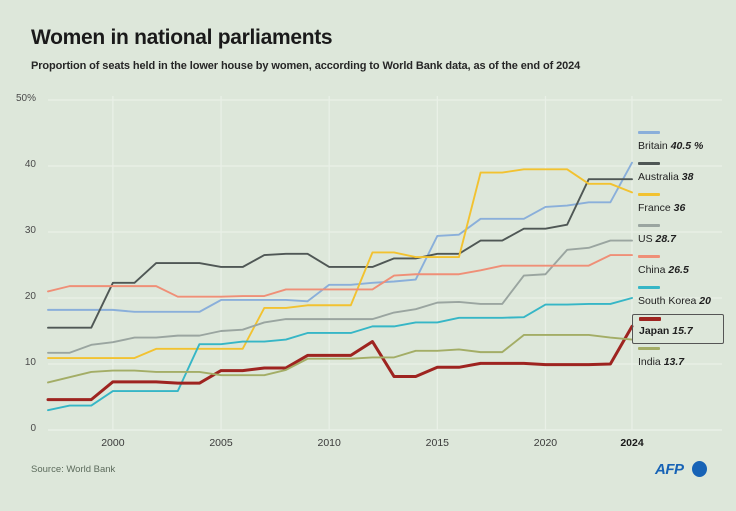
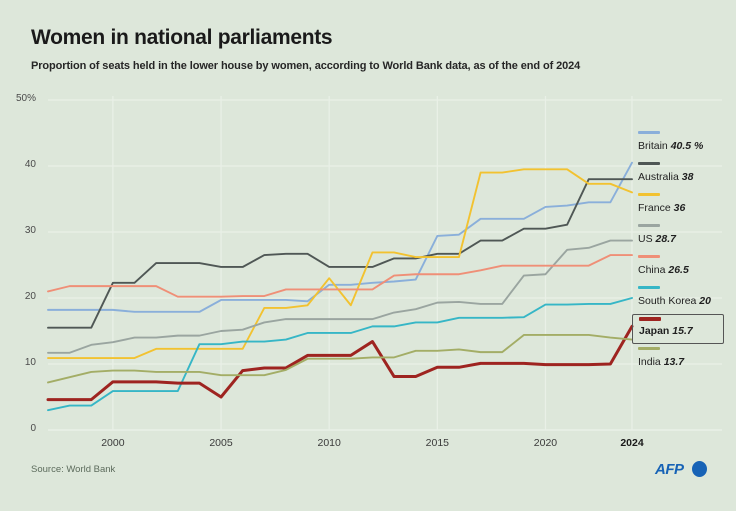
Japan/2005: 9% -> 5%
France/2010: 19% -> 23%
